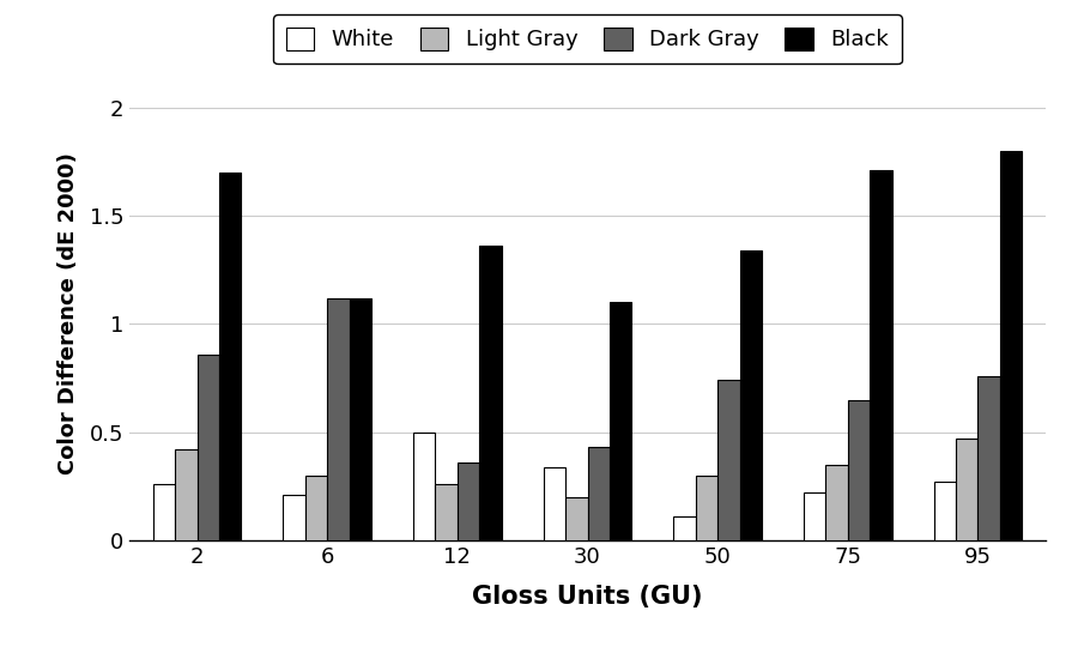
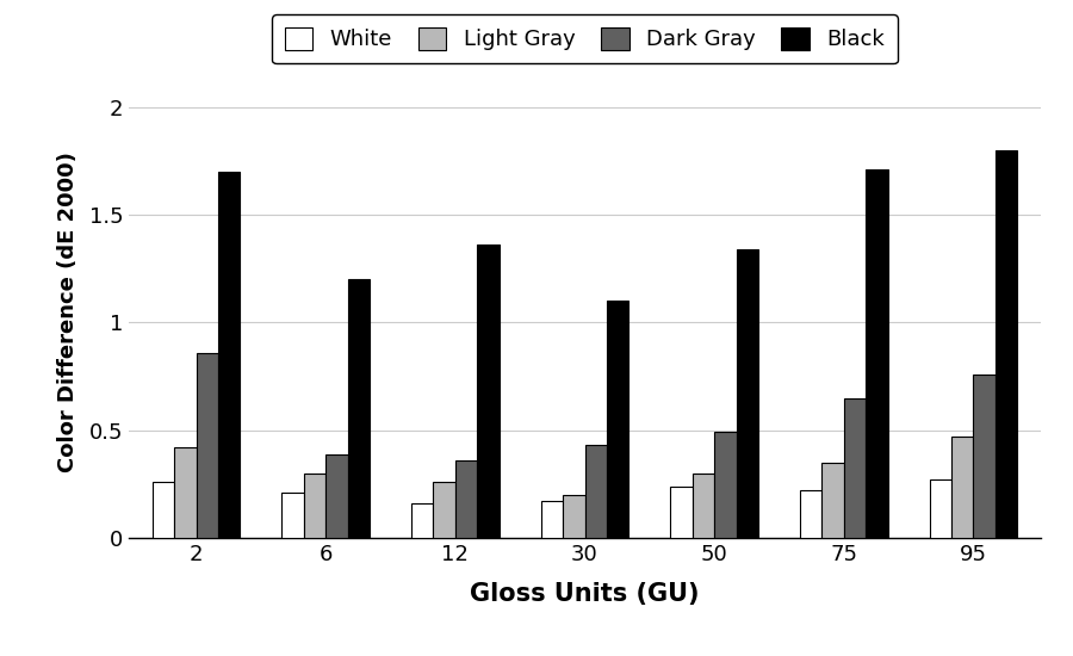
Dark Gray/6: 1.12 -> 0.39
Black/6: 1.12 -> 1.20
White/12: 0.50 -> 0.16
White/30: 0.34 -> 0.17
White/50: 0.11 -> 0.24
Dark Gray/50: 0.74 -> 0.49
